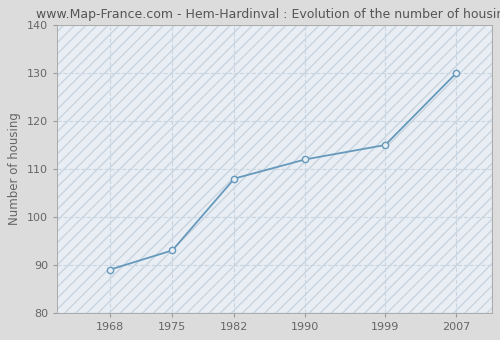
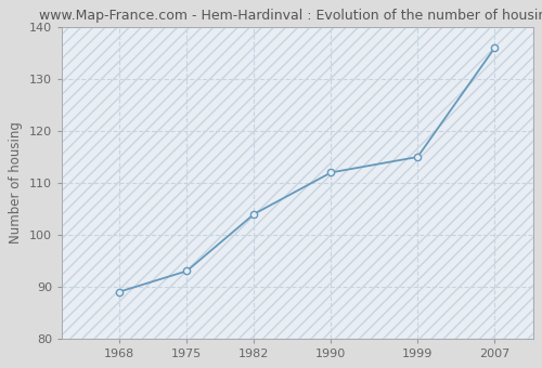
1982: 108 -> 104
2007: 130 -> 136
